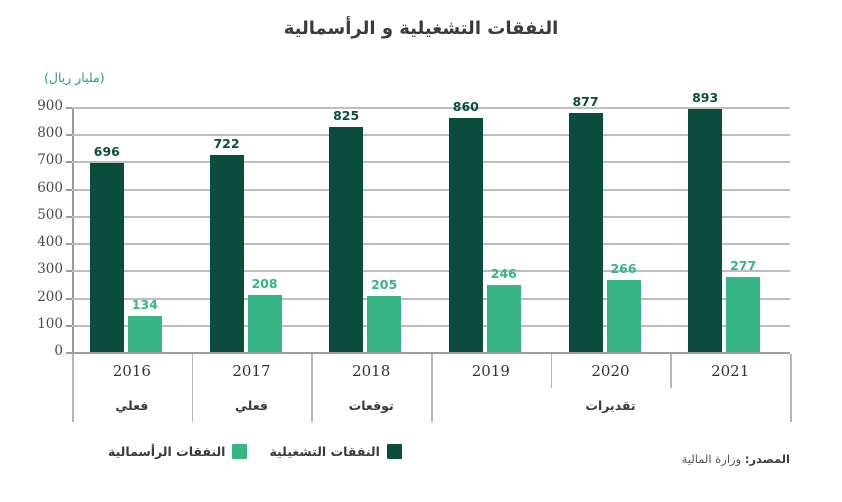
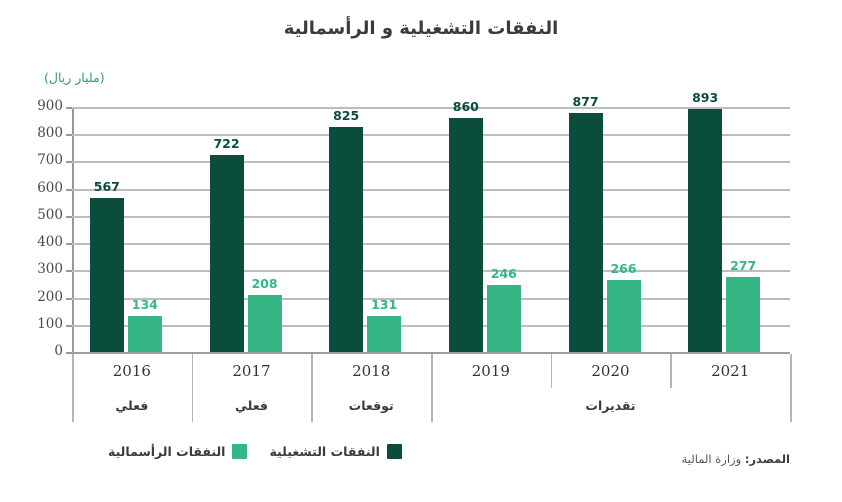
النفقات التشغيلية/2016: 696 -> 567
النفقات الرأسمالية/2018: 205 -> 131
